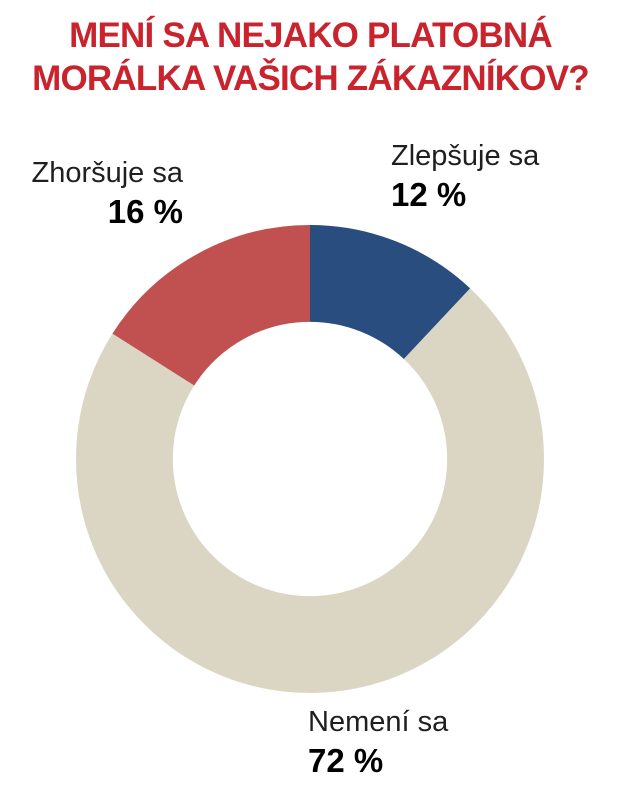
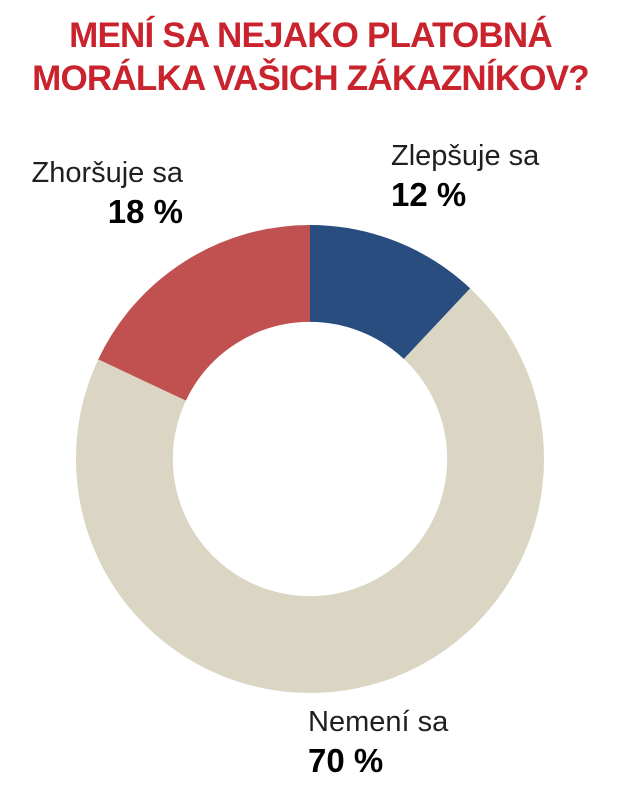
Nemení sa: 72 -> 70
Zhoršuje sa: 16 -> 18
